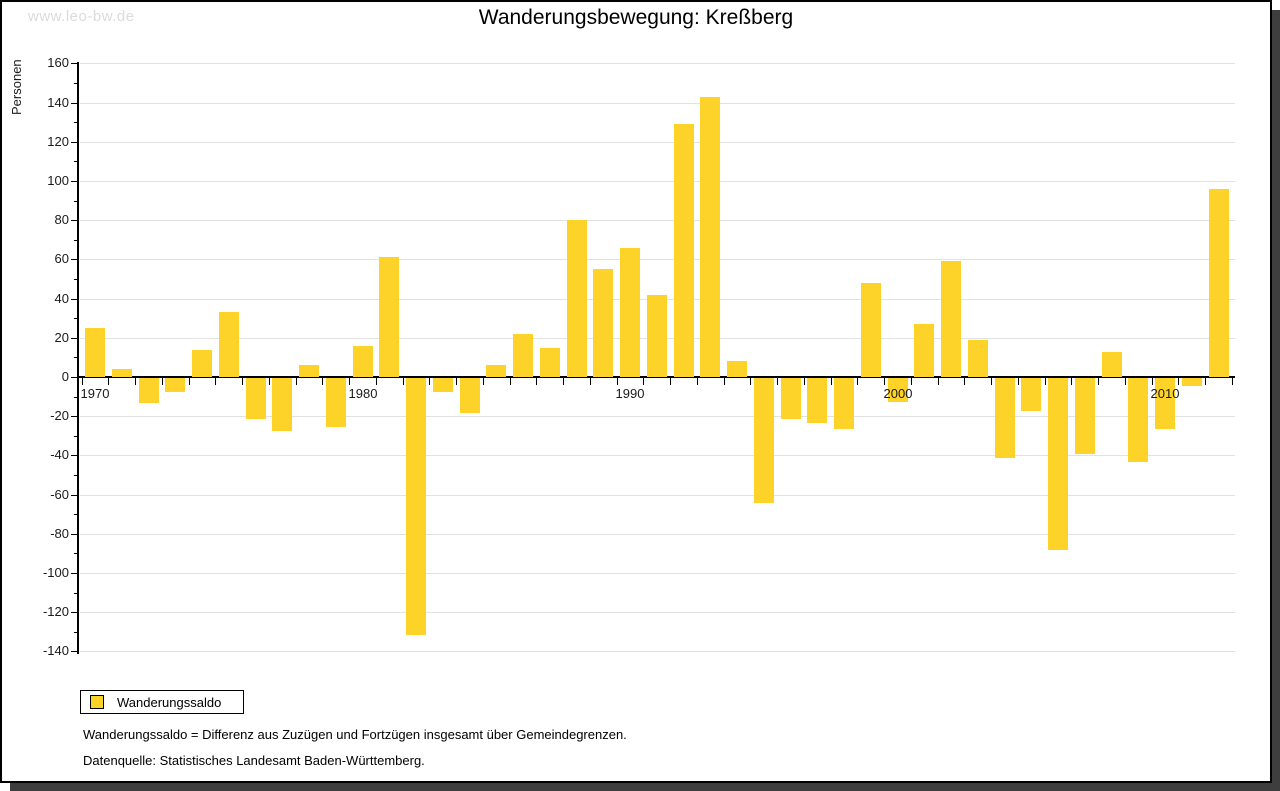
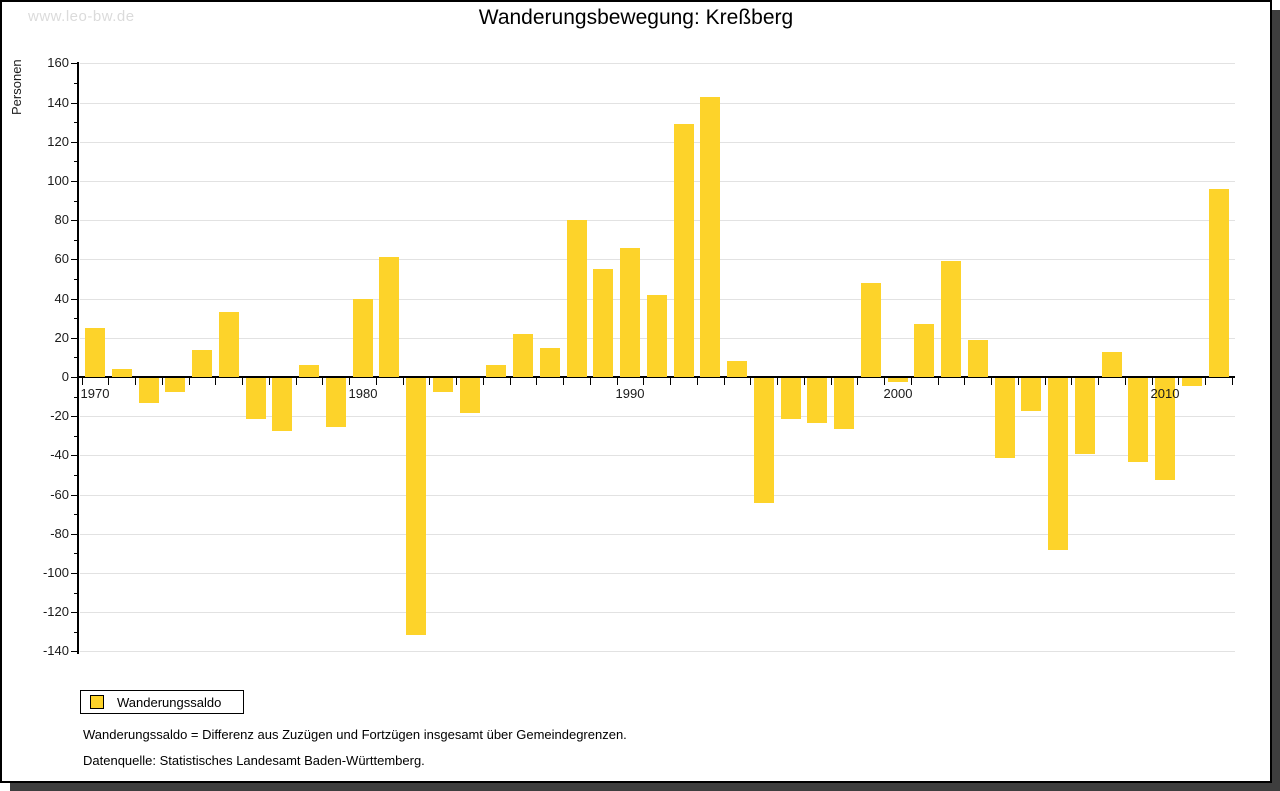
1980: 16 -> 40
2000: -12 -> -2
2010: -26 -> -52
